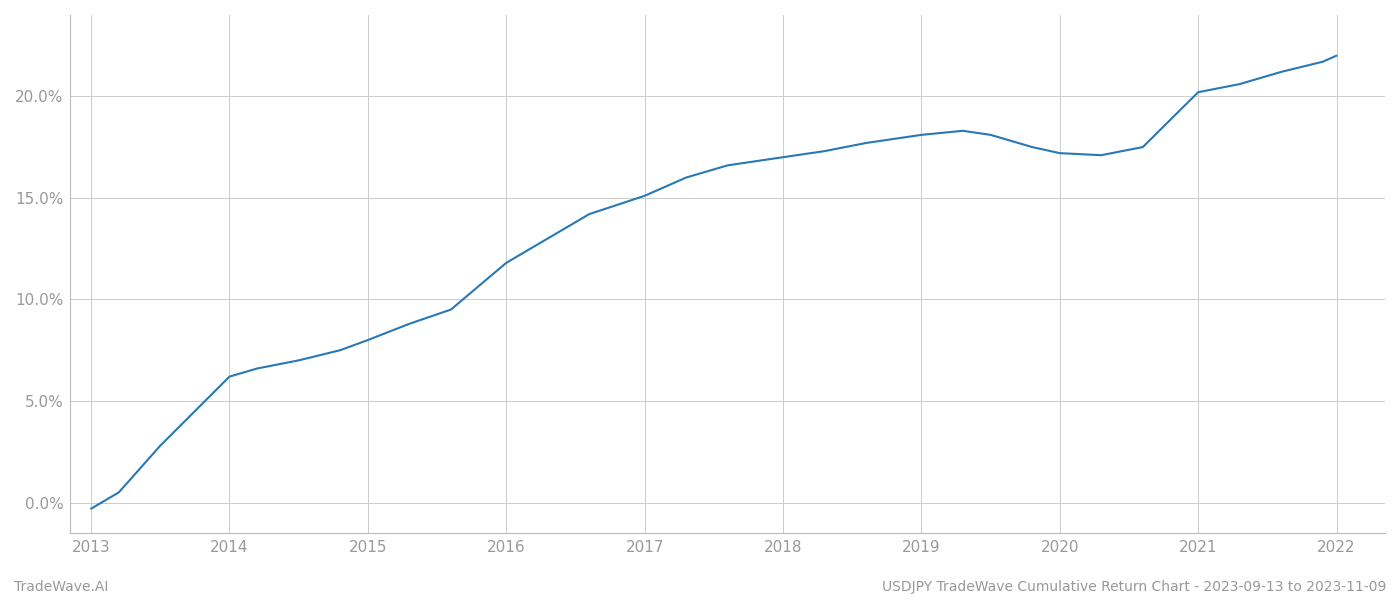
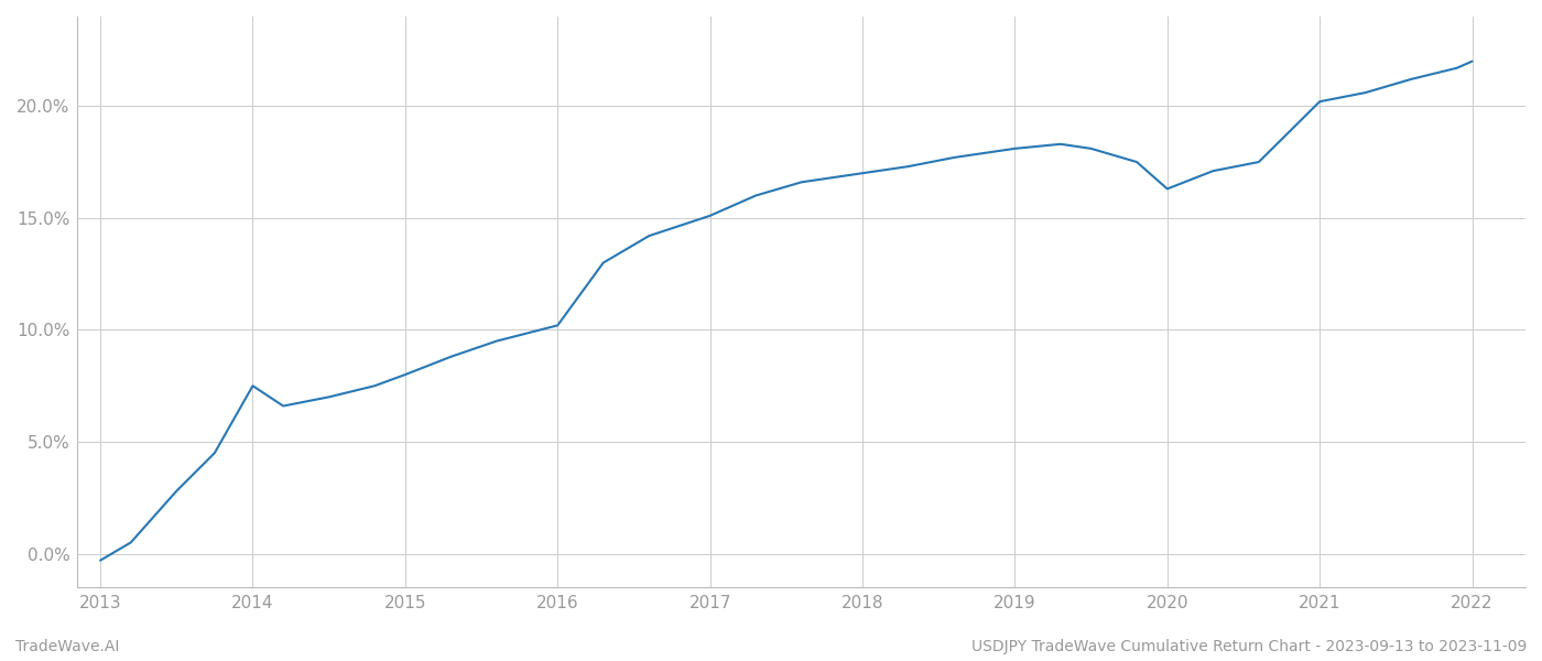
2014: 6.2% -> 7.5%
2016: 11.8% -> 10.2%
2020: 17.2% -> 16.3%
